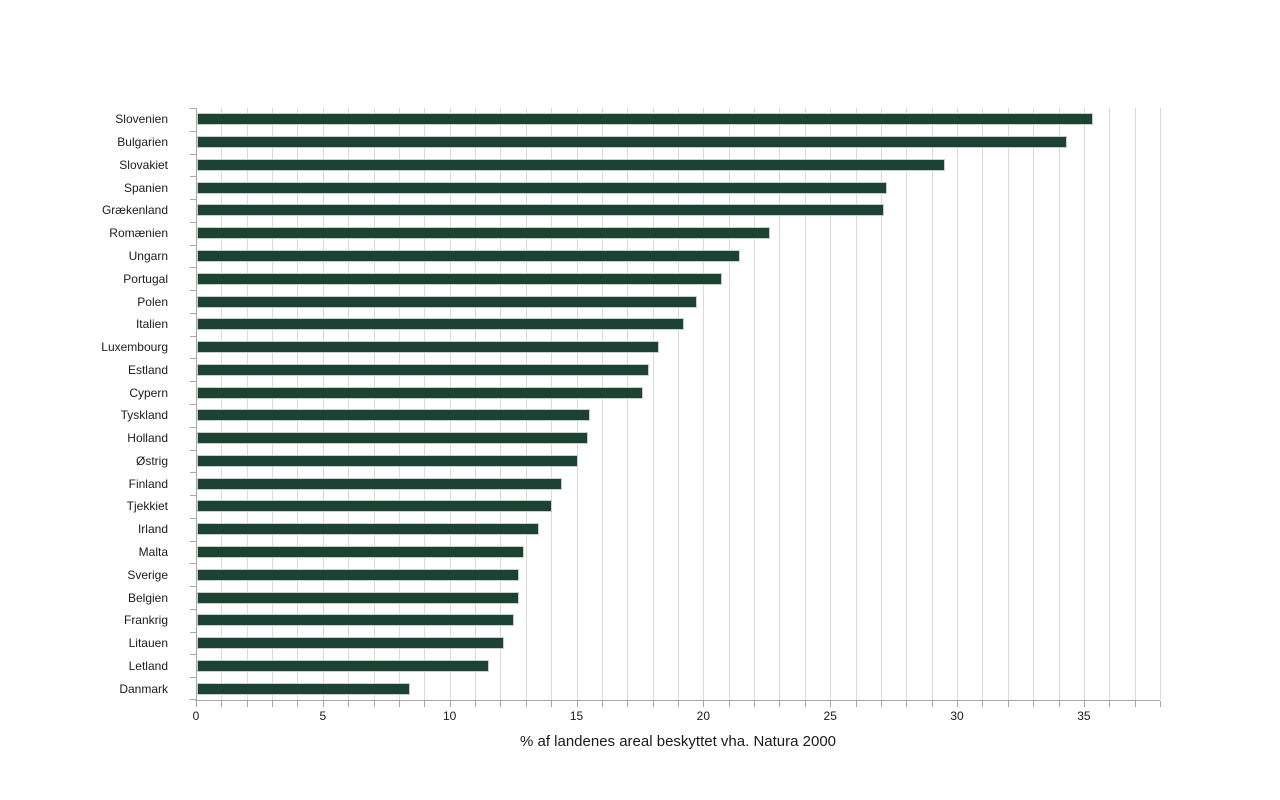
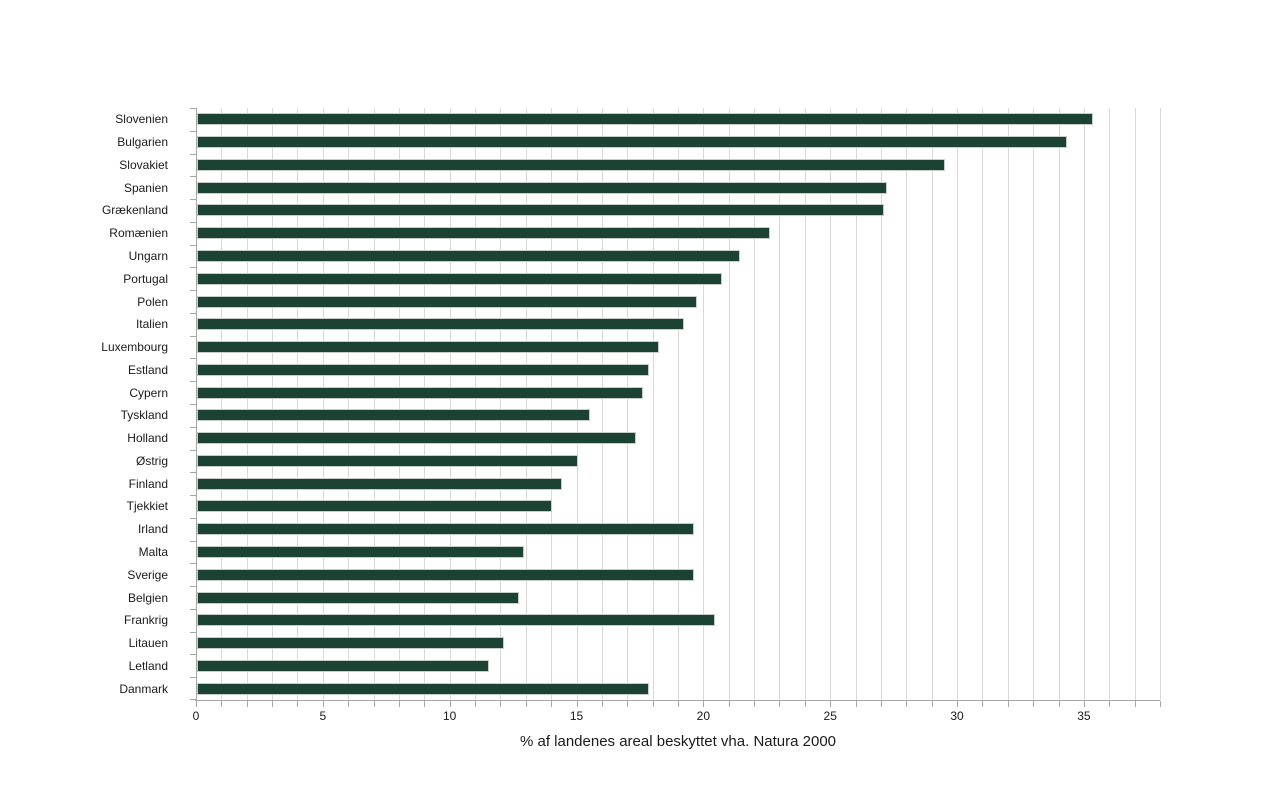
Holland: 15.4 -> 17.3
Irland: 13.5 -> 19.6
Sverige: 12.7 -> 19.6
Frankrig: 12.5 -> 20.4
Danmark: 8.4 -> 17.8
